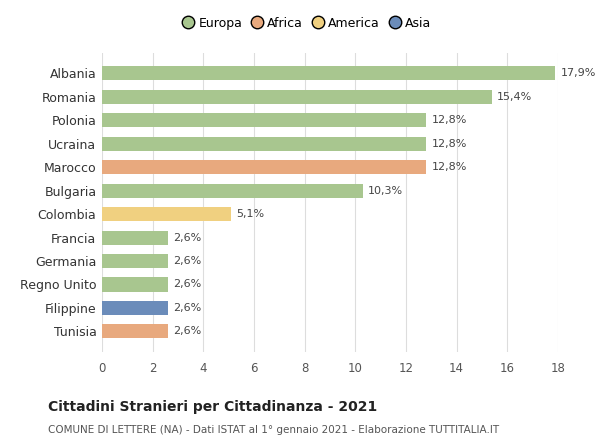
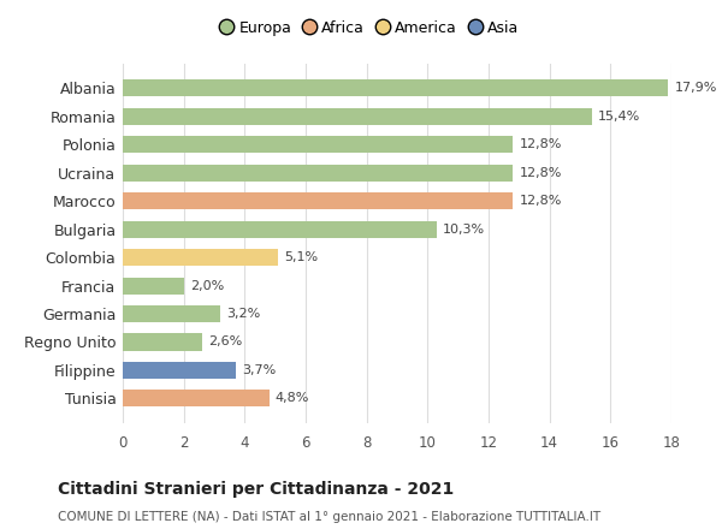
Francia: 2,6% -> 2,0%
Germania: 2,6% -> 3,2%
Filippine: 2,6% -> 3,7%
Tunisia: 2,6% -> 4,8%
